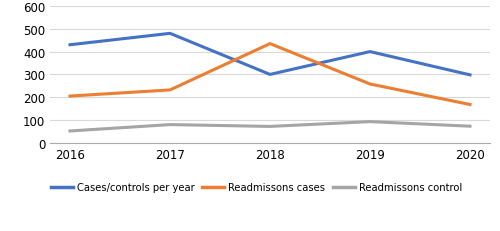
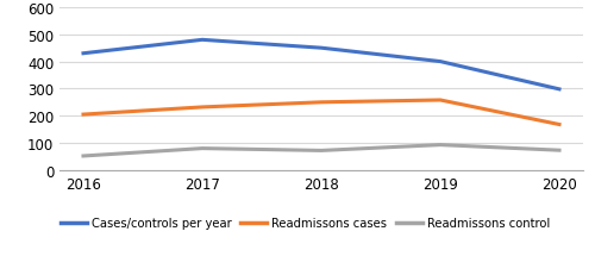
Cases/controls per year/2018: 300 -> 450
Readmissons cases/2018: 435 -> 250
